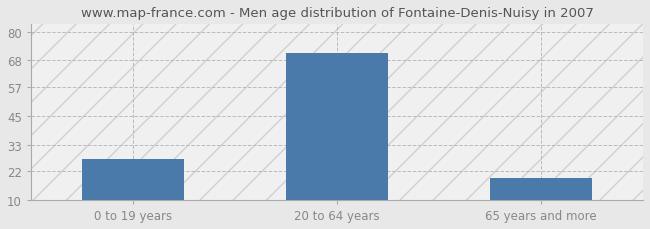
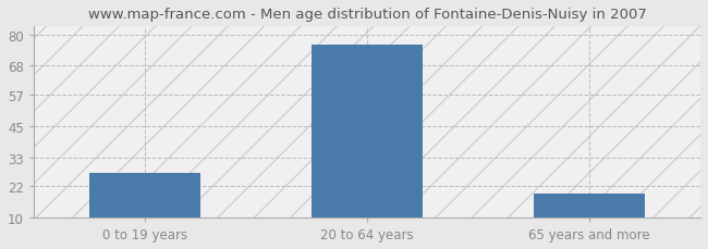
20 to 64 years: 71 -> 76
